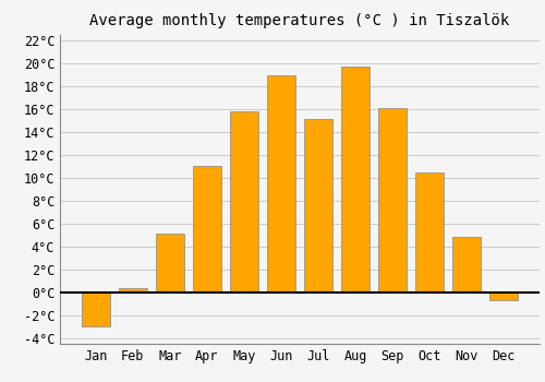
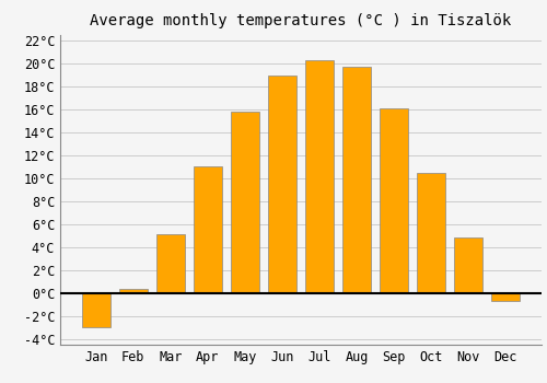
Jul: 15.1°C -> 20.3°C
